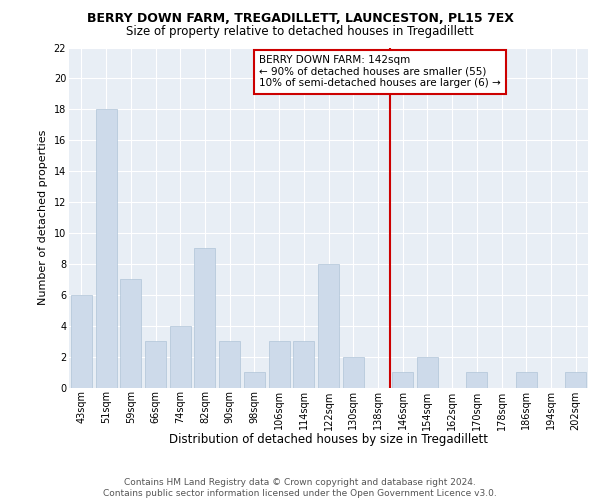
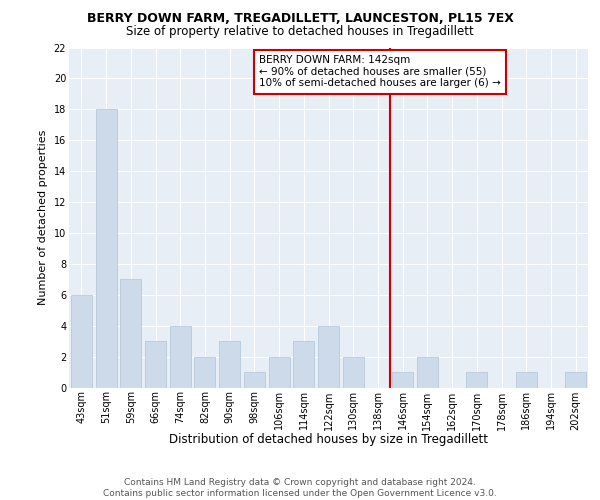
82sqm: 9 -> 2
106sqm: 3 -> 2
122sqm: 8 -> 4
